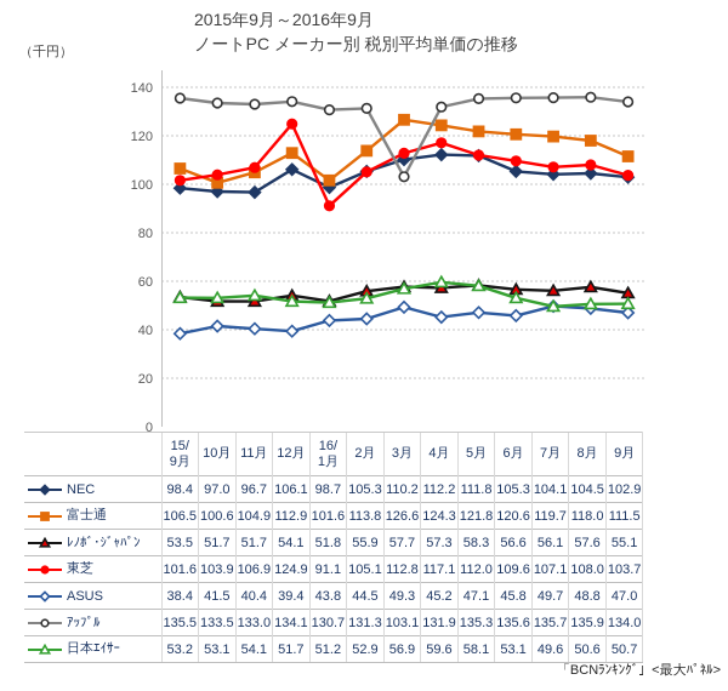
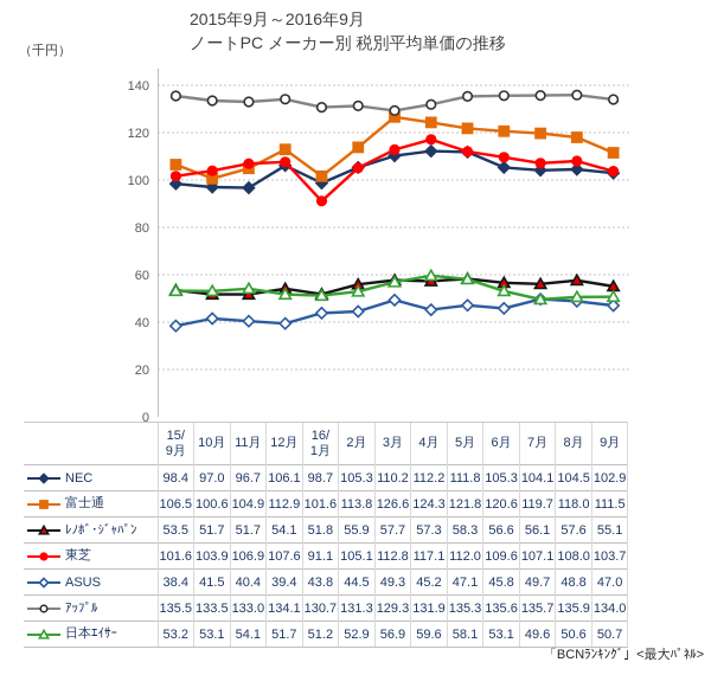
東芝/12月: 124.9 -> 107.6
ｱｯﾌﾟﾙ/3月: 103.1 -> 129.3
